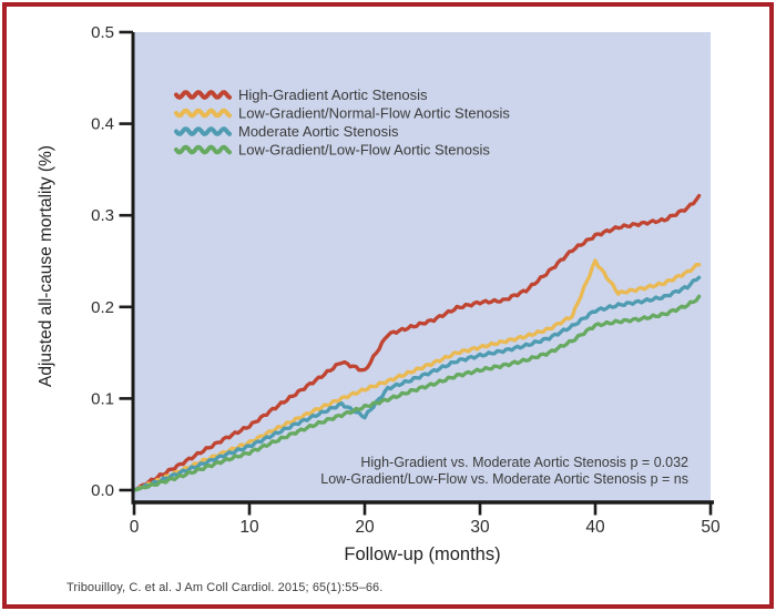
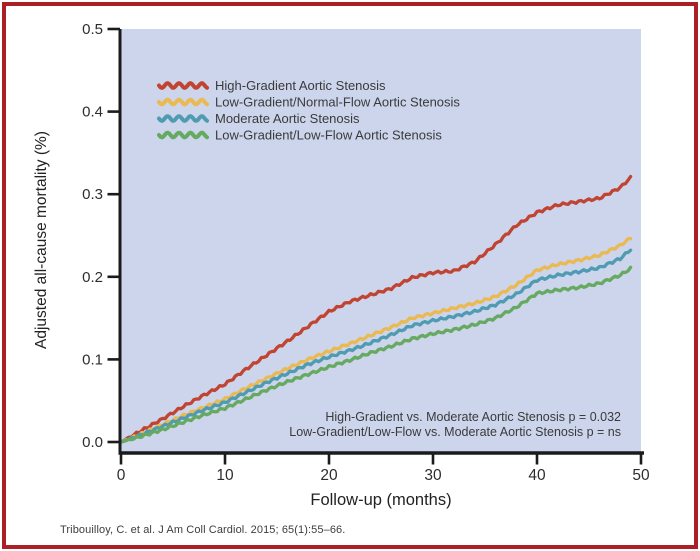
High-Gradient Aortic Stenosis/20: 0.13 -> 0.16
Moderate Aortic Stenosis/20: 0.08 -> 0.10
Low-Gradient/Normal-Flow Aortic Stenosis/40: 0.25 -> 0.21
